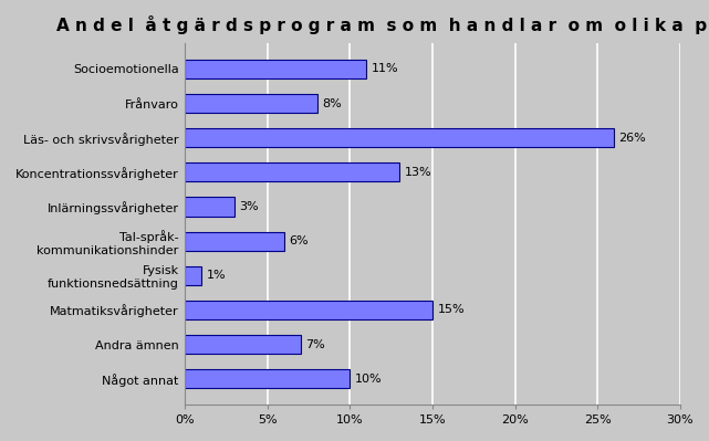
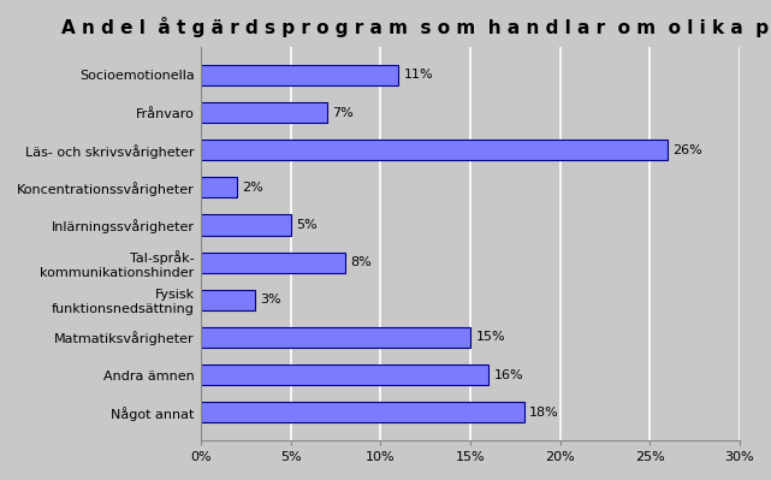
Frånvaro: 8% -> 7%
Koncentrationssvårigheter: 13% -> 2%
Inlärningssvårigheter: 3% -> 5%
Tal-språk- kommunikationshinder: 6% -> 8%
Fysisk funktionsnedsättning: 1% -> 3%
Andra ämnen: 7% -> 16%
Något annat: 10% -> 18%
